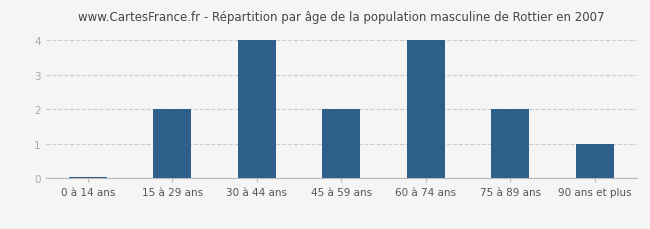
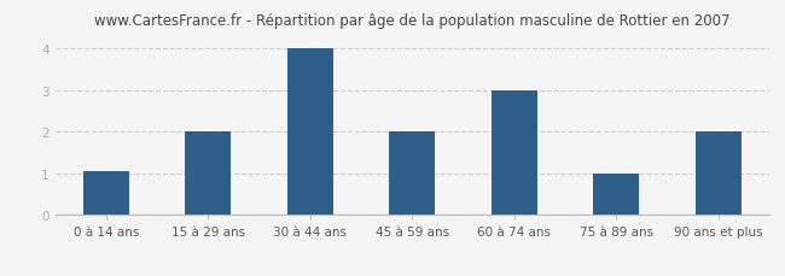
0 à 14 ans: 0.05 -> 1.05
60 à 74 ans: 4.00 -> 3.00
75 à 89 ans: 2.00 -> 1.00
90 ans et plus: 1.00 -> 2.00
